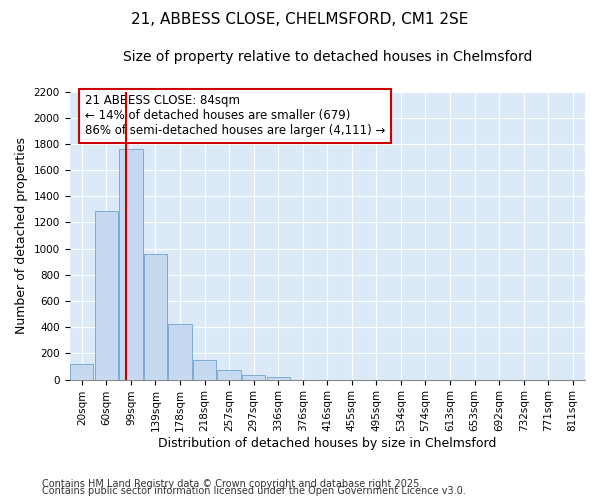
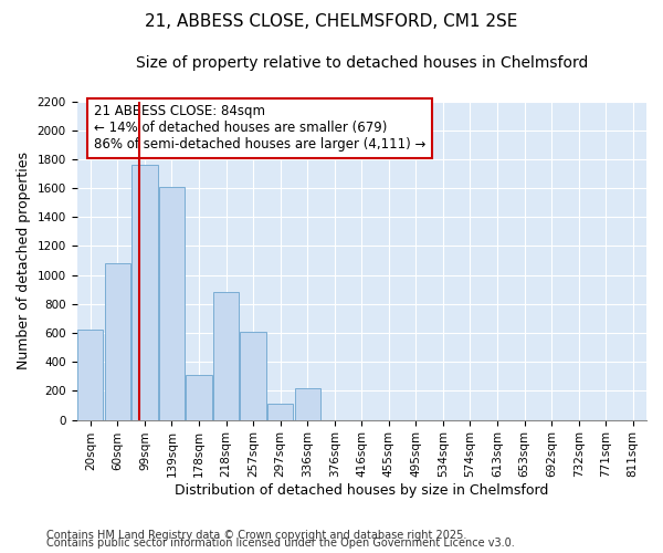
20sqm: 120 -> 620
60sqm: 1280 -> 1080
139sqm: 960 -> 1610
178sqm: 420 -> 310
218sqm: 150 -> 880
257sqm: 80 -> 610
297sqm: 40 -> 110
336sqm: 20 -> 220
